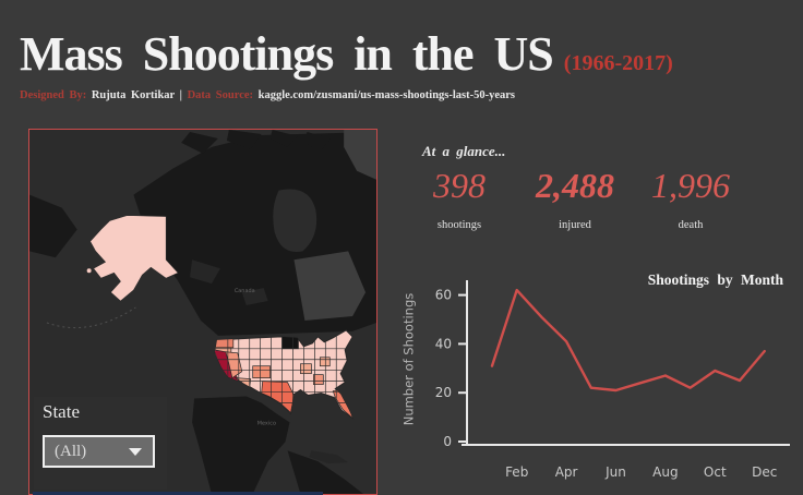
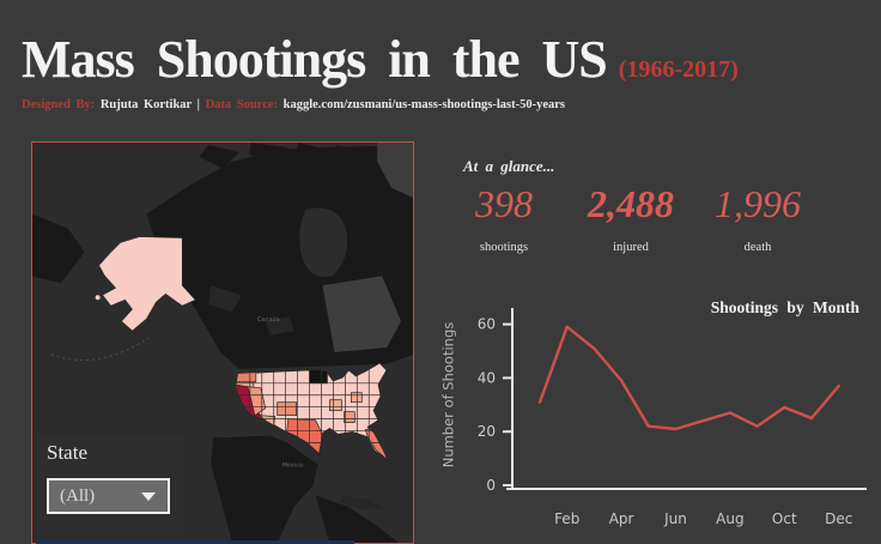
Feb: 62 -> 59
Apr: 41 -> 39
